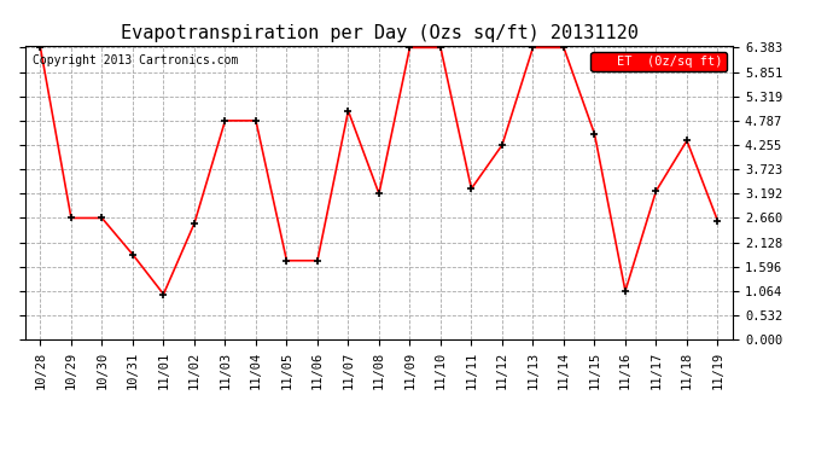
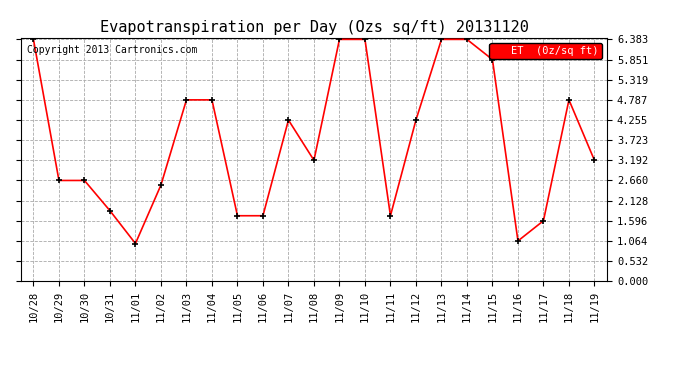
11/07: 5.00 -> 4.25
11/11: 3.30 -> 1.73
11/15: 4.50 -> 5.85
11/17: 3.25 -> 1.60
11/18: 4.35 -> 4.79
11/19: 2.60 -> 3.19
